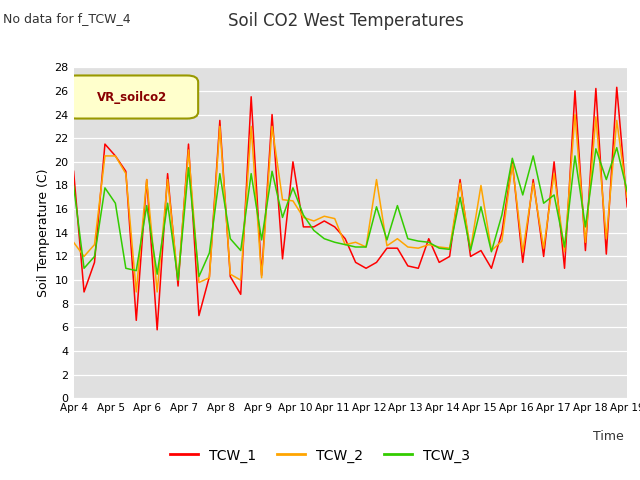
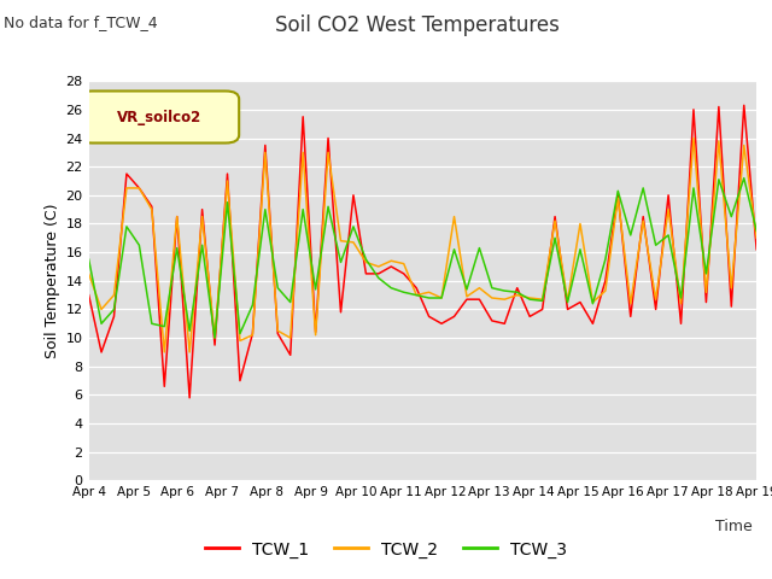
TCW_1/Apr 4: 19.2 -> 13.0
TCW_2/Apr 4: 13.2 -> 14.5
TCW_3/Apr 4: 18.0 -> 15.5
